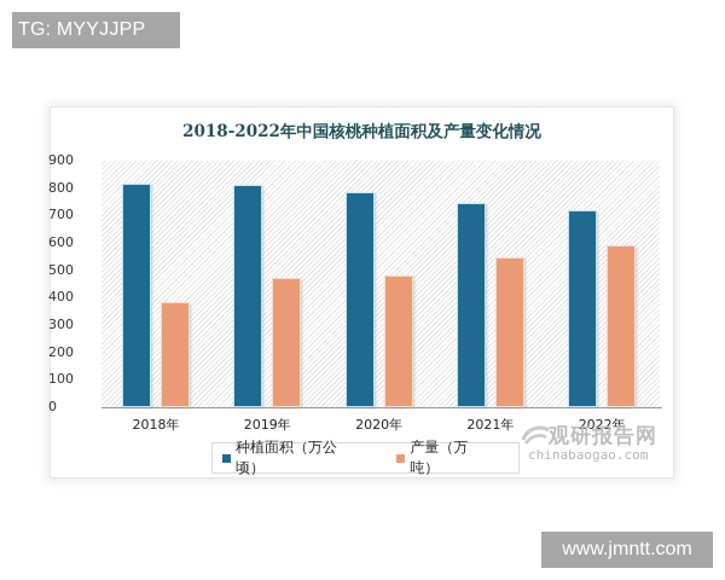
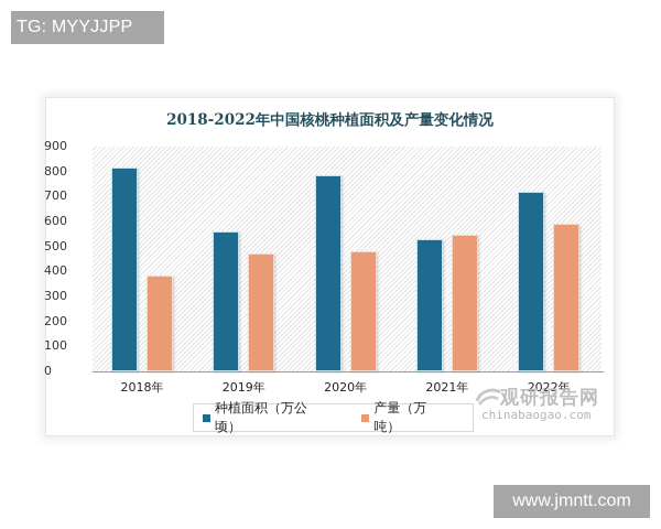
种植面积（万公顷）/2019年: 810 -> 560
种植面积（万公顷）/2021年: 740 -> 530
